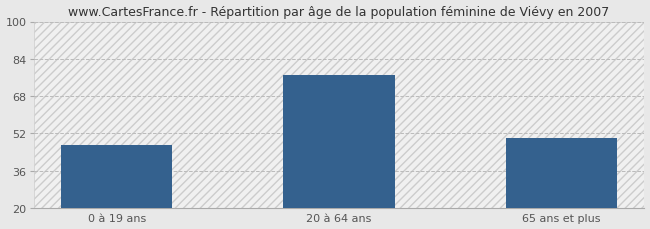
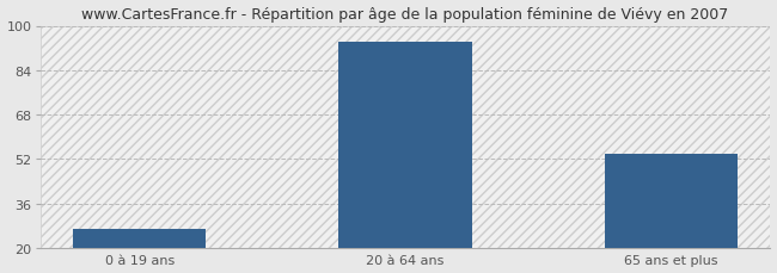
0 à 19 ans: 47 -> 27
20 à 64 ans: 77 -> 94
65 ans et plus: 50 -> 54
